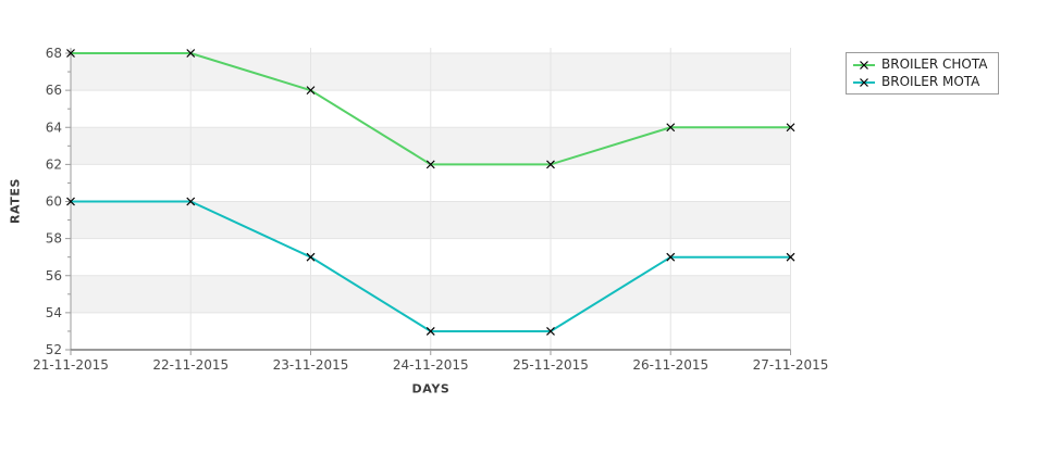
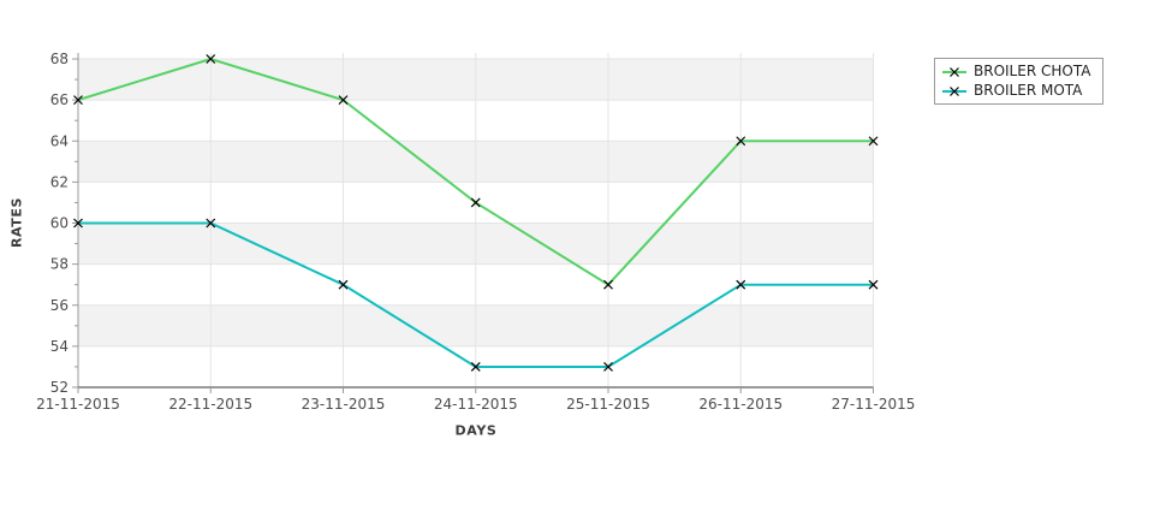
BROILER CHOTA/21-11-2015: 68 -> 66
BROILER CHOTA/24-11-2015: 62 -> 61
BROILER CHOTA/25-11-2015: 62 -> 57
